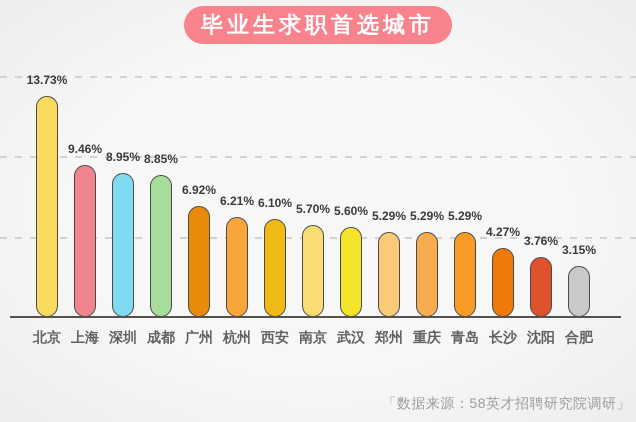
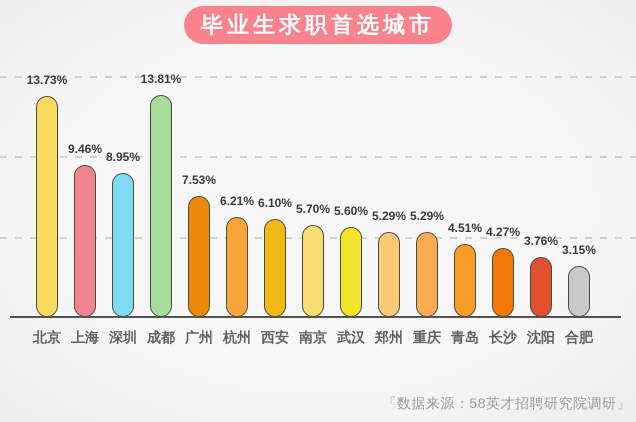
成都: 8.85% -> 13.81%
广州: 6.92% -> 7.53%
青岛: 5.29% -> 4.51%
